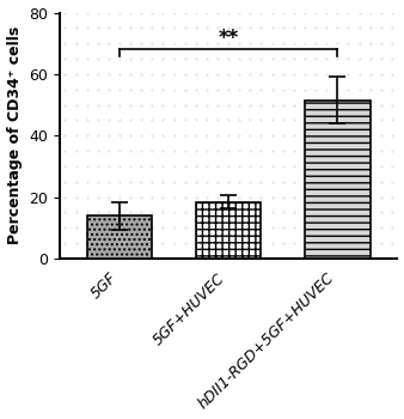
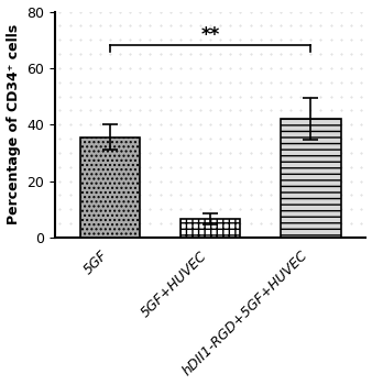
5GF: 14.0 -> 35.5
5GF+HUVEC: 18.5 -> 6.5
hDII1-RGD+5GF+HUVEC: 51.5 -> 42.0
